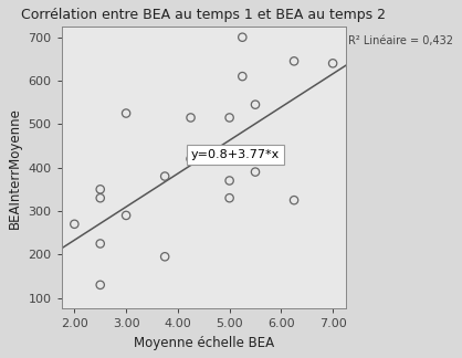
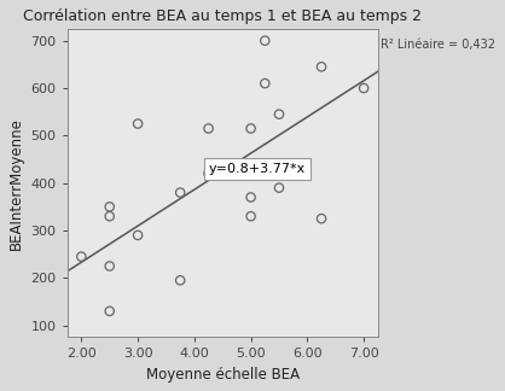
2.00: 270 -> 245
7.00: 640 -> 600
